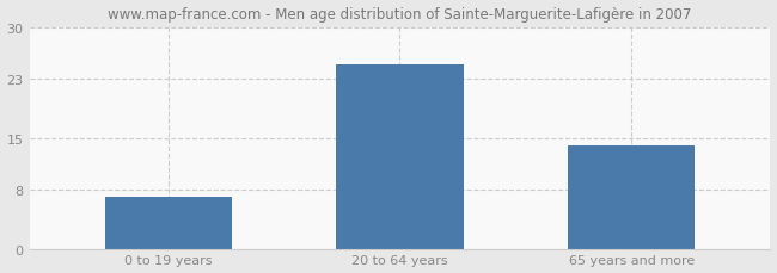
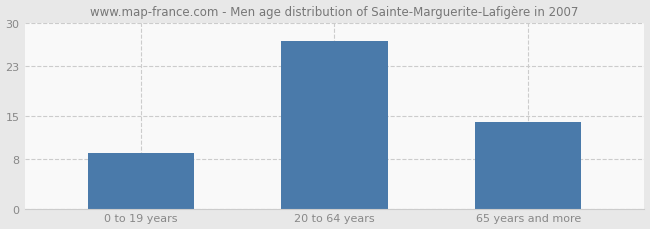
0 to 19 years: 7 -> 9
20 to 64 years: 25 -> 27
